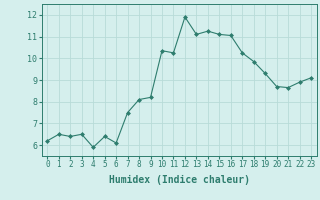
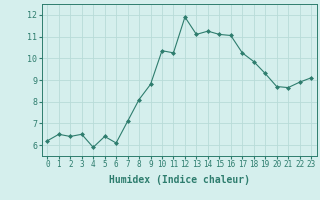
7: 7.50 -> 7.10
9: 8.20 -> 8.80
